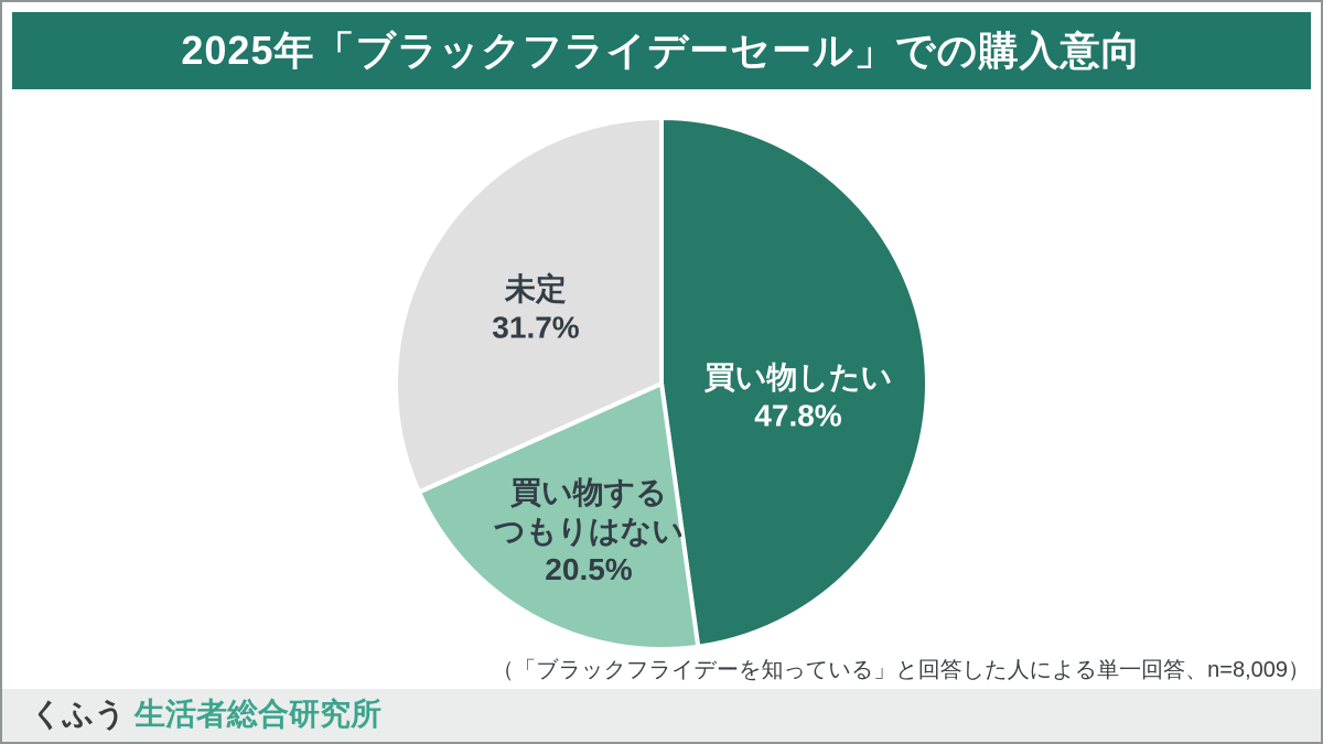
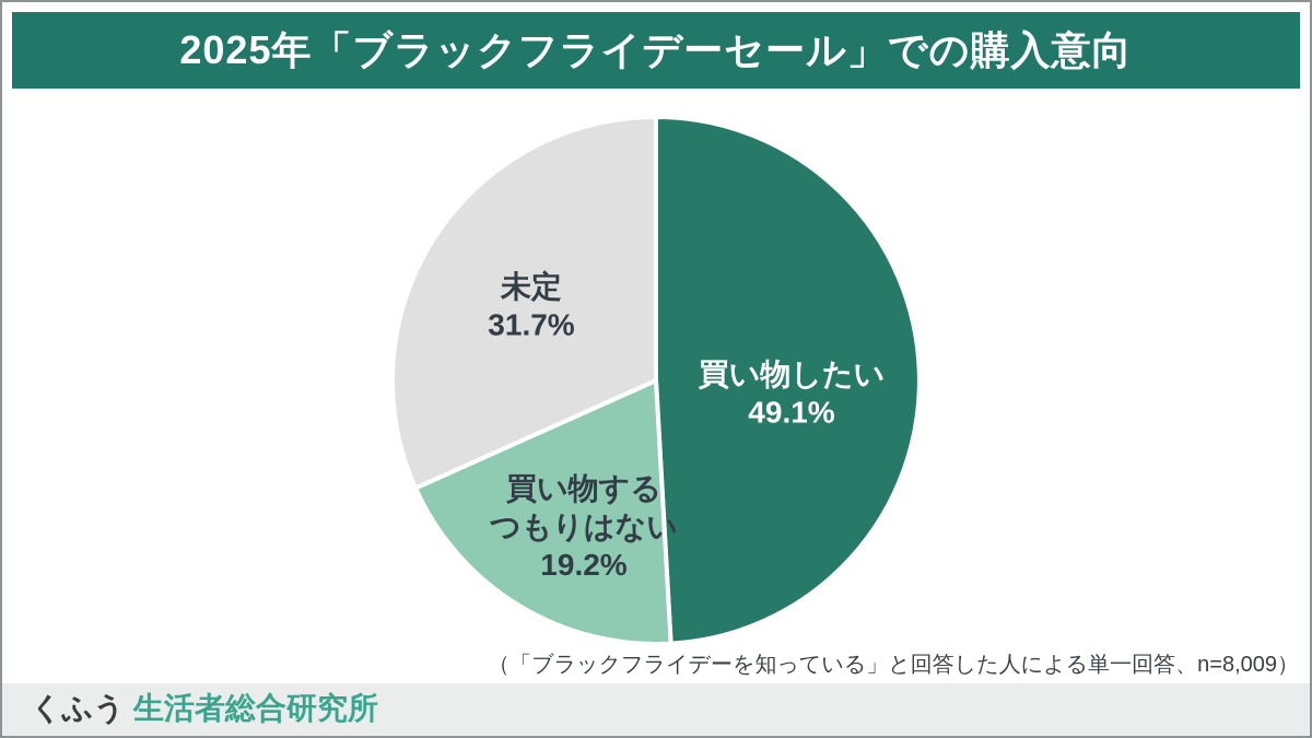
買い物したい: 47.8% -> 49.1%
買い物するつもりはない: 20.5% -> 19.2%
